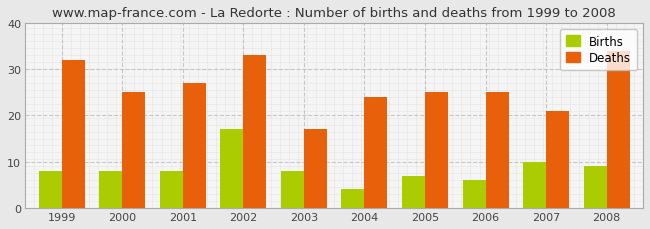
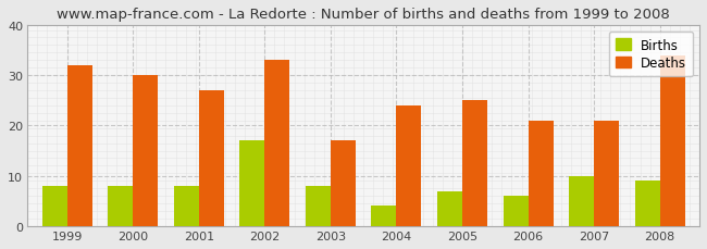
Deaths/2000: 25 -> 30
Deaths/2006: 25 -> 21
